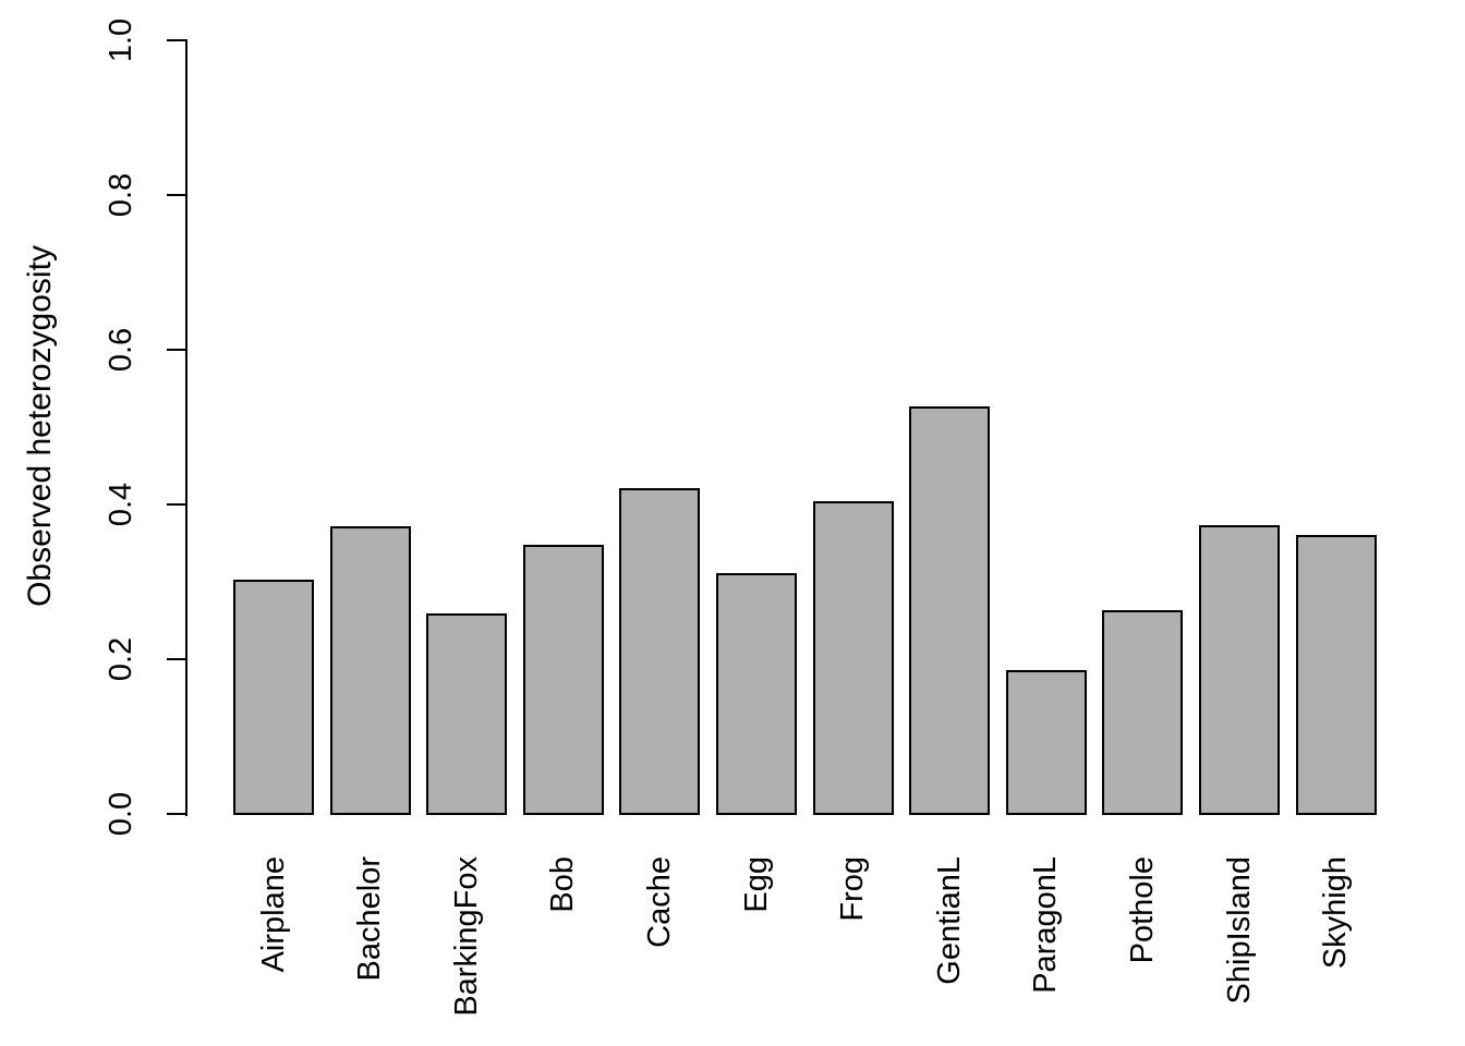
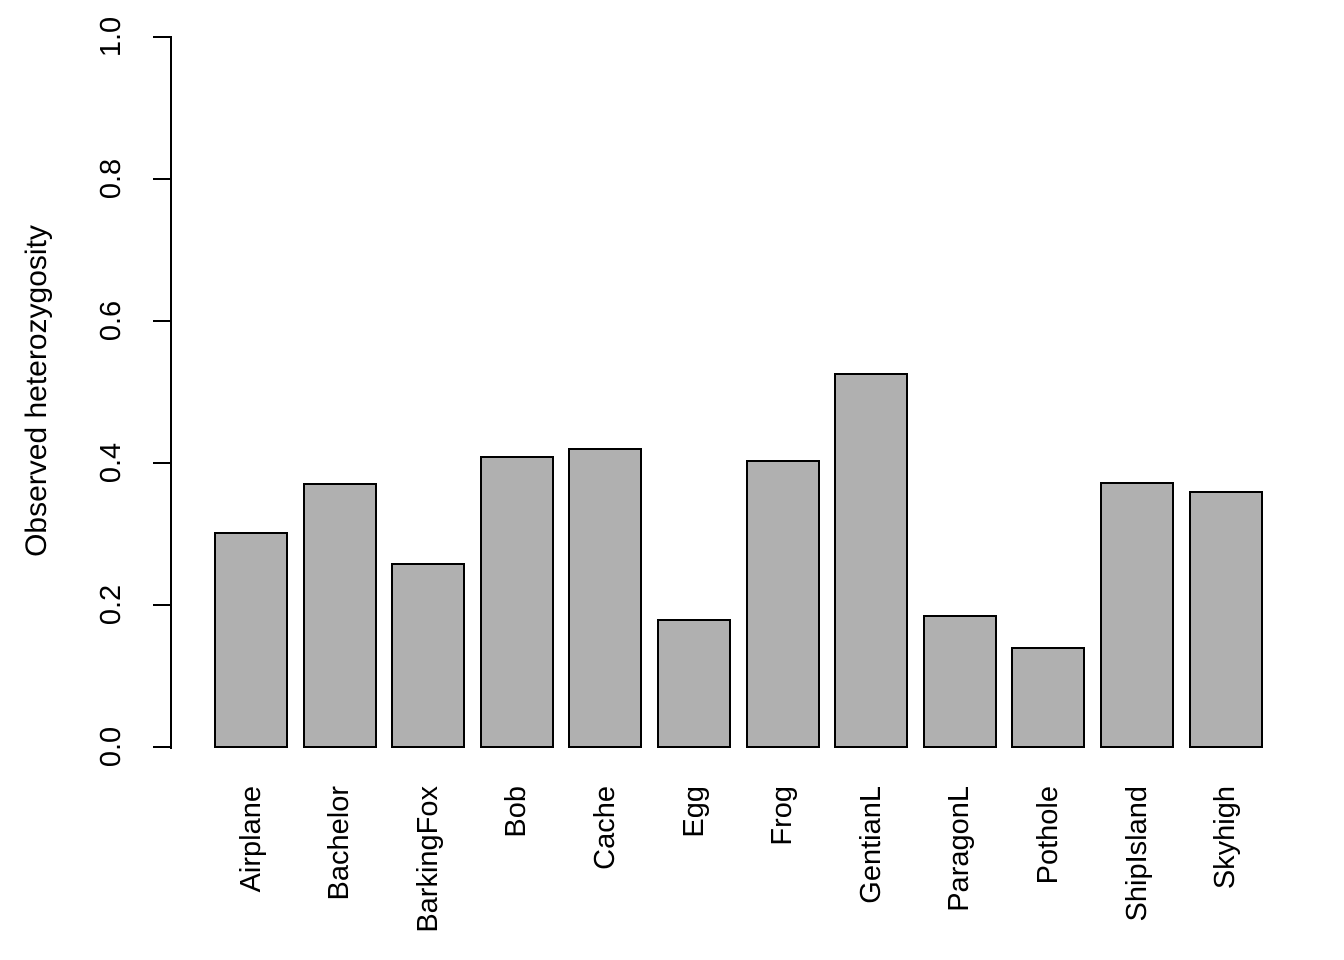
Bob: 0.35 -> 0.41
Egg: 0.31 -> 0.18
Pothole: 0.26 -> 0.14
